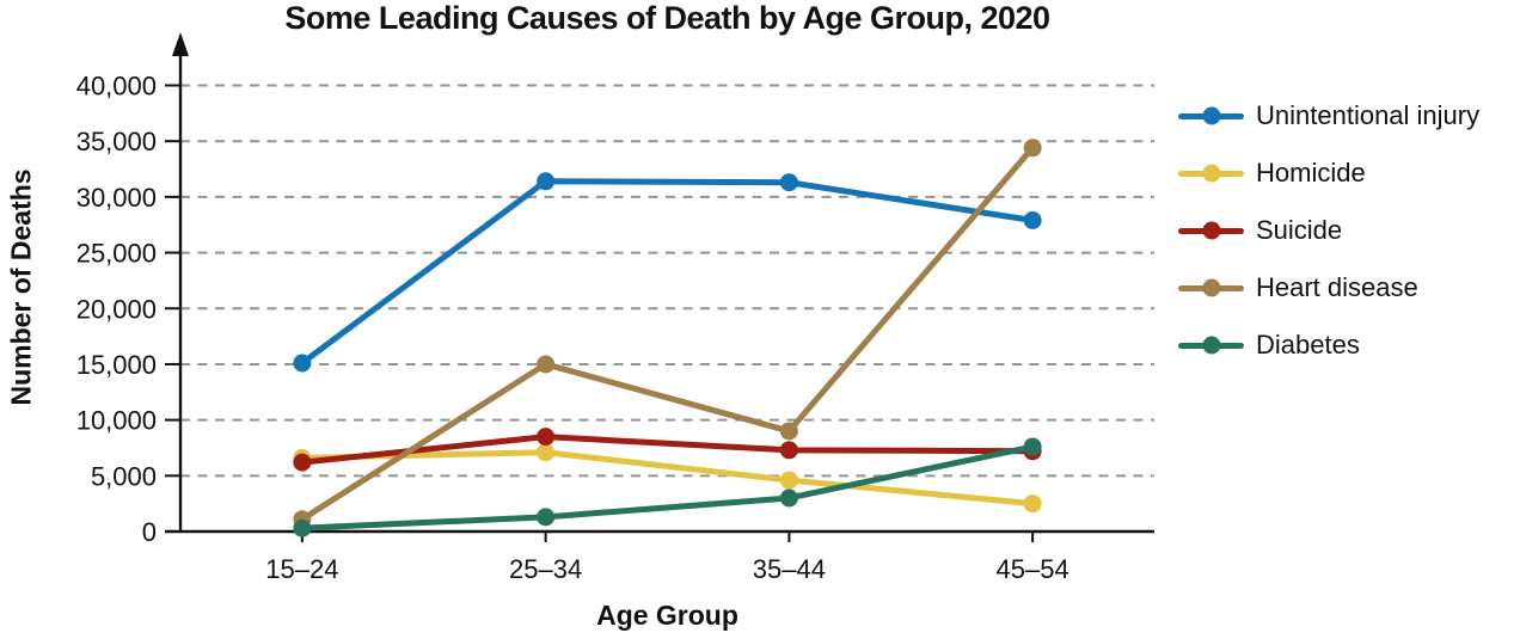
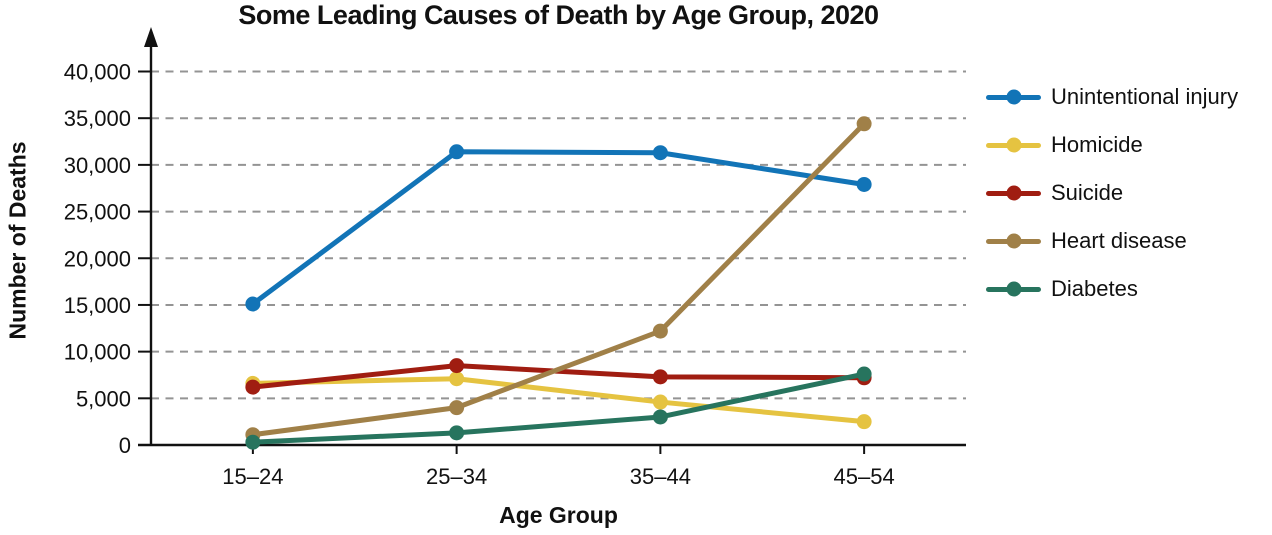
Heart disease/25–34: 15000 -> 4000
Heart disease/35–44: 9000 -> 12000
